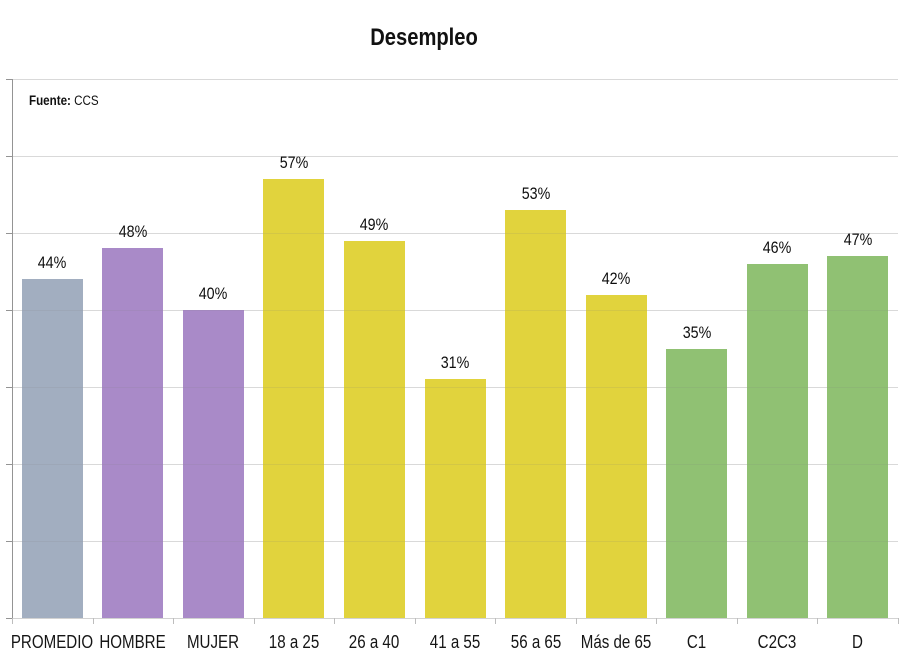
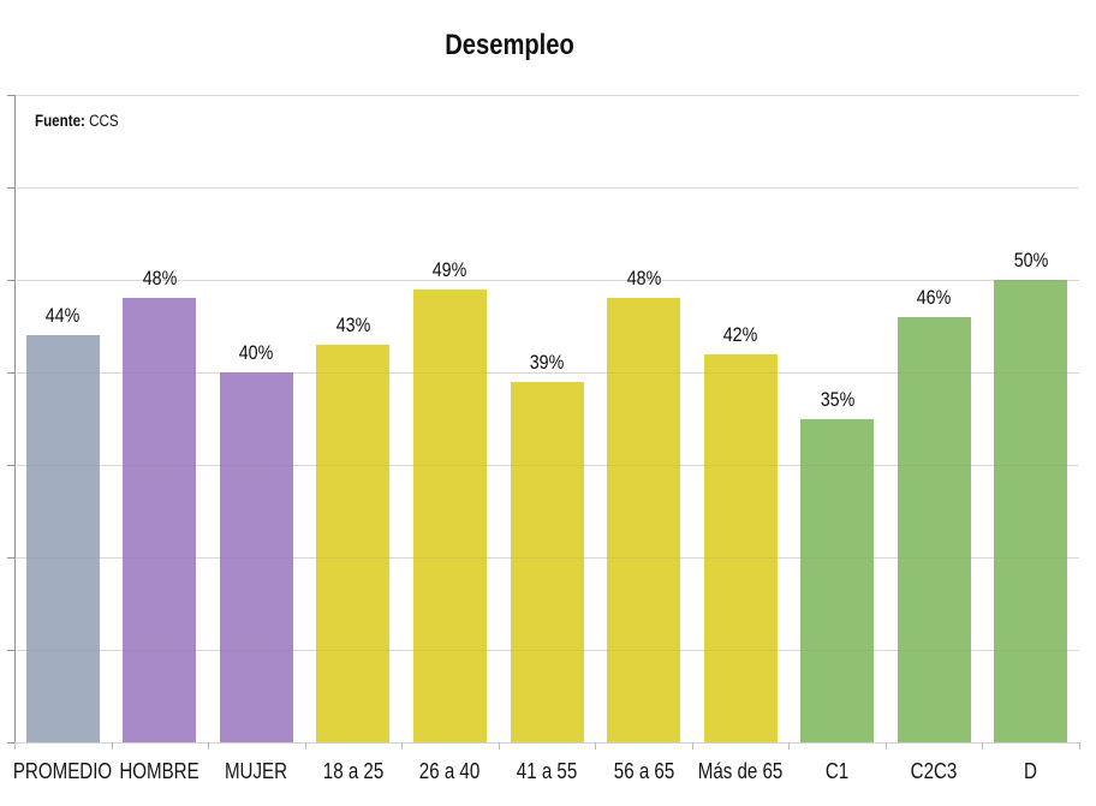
18 a 25: 57% -> 43%
41 a 55: 31% -> 39%
56 a 65: 53% -> 48%
D: 47% -> 50%
